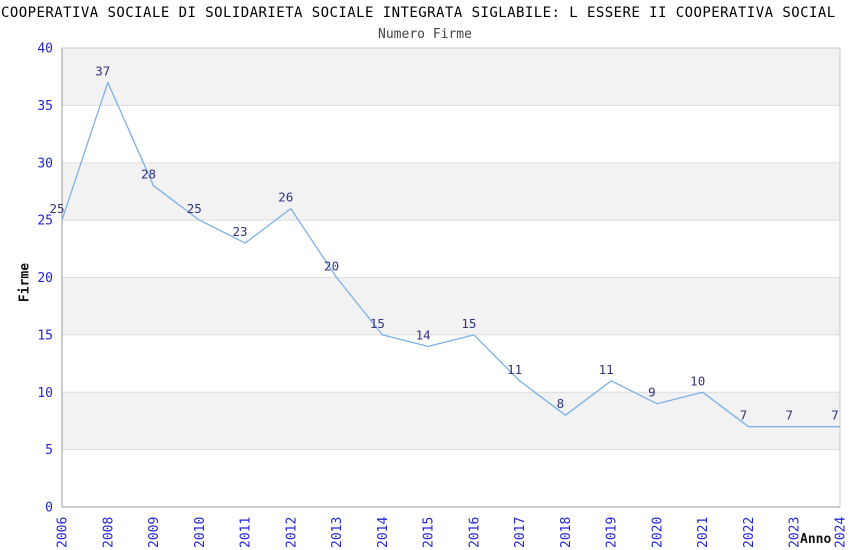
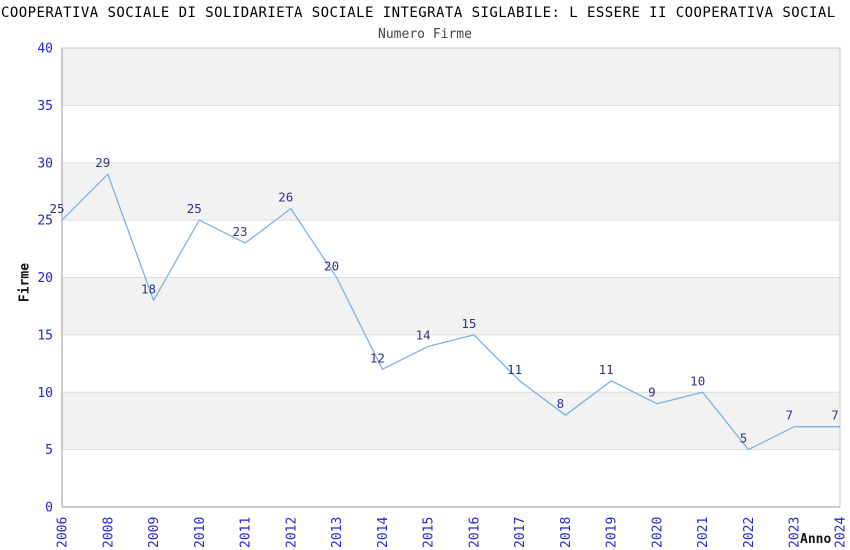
2008: 37 -> 29
2009: 28 -> 18
2014: 15 -> 12
2022: 7 -> 5
